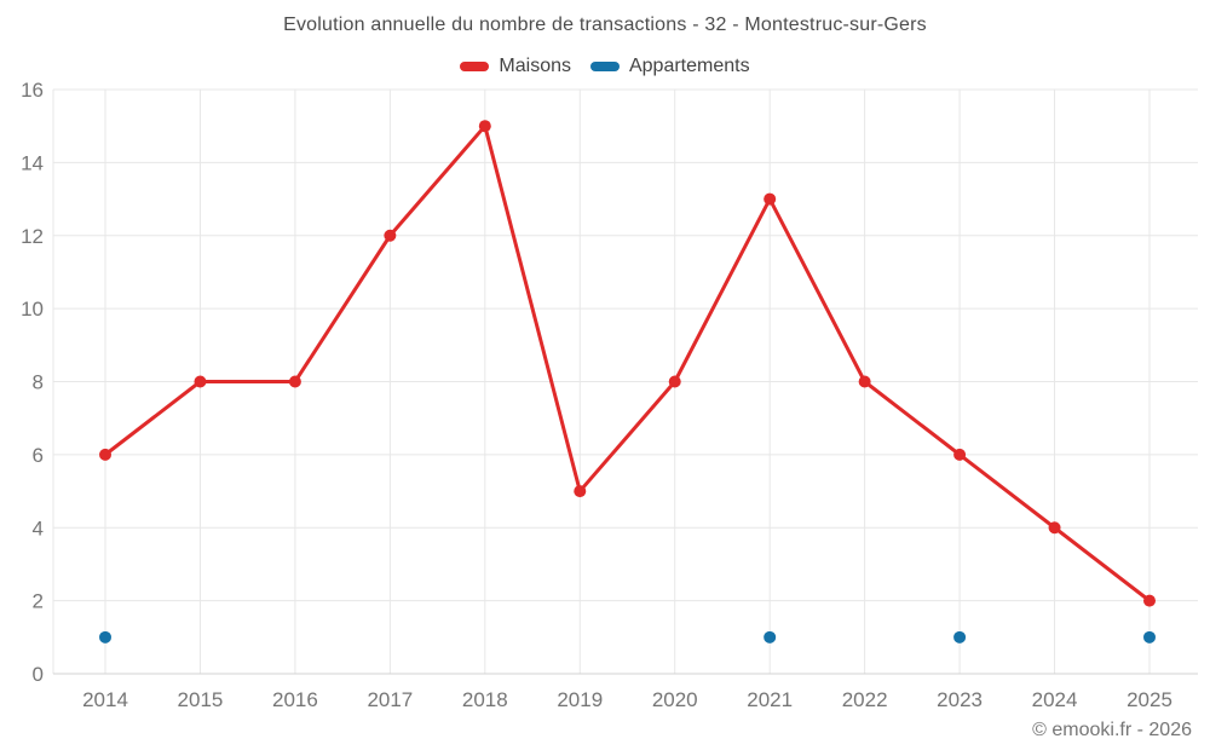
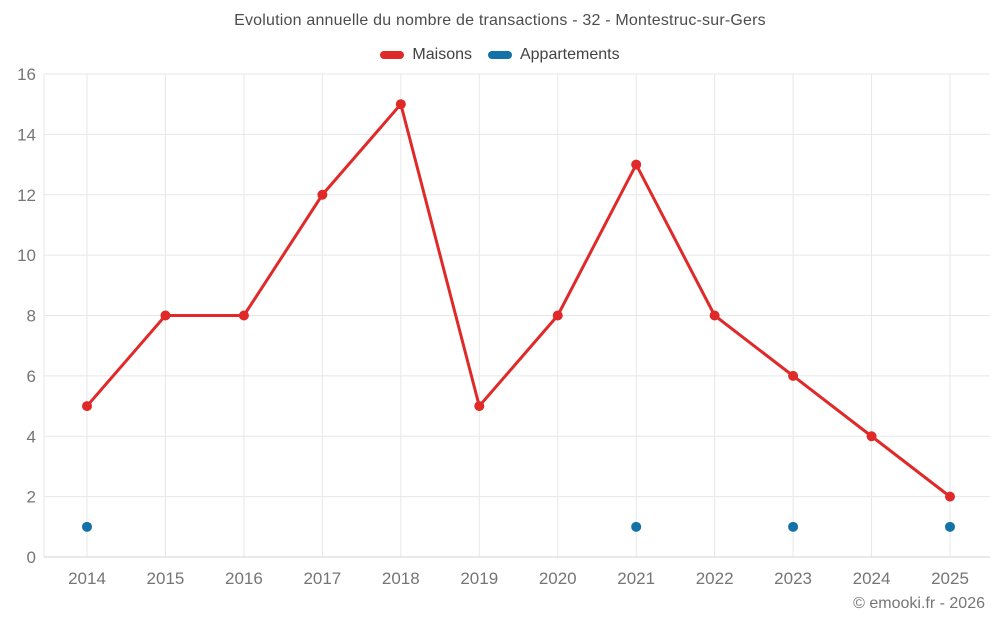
Maisons/2014: 6 -> 5
